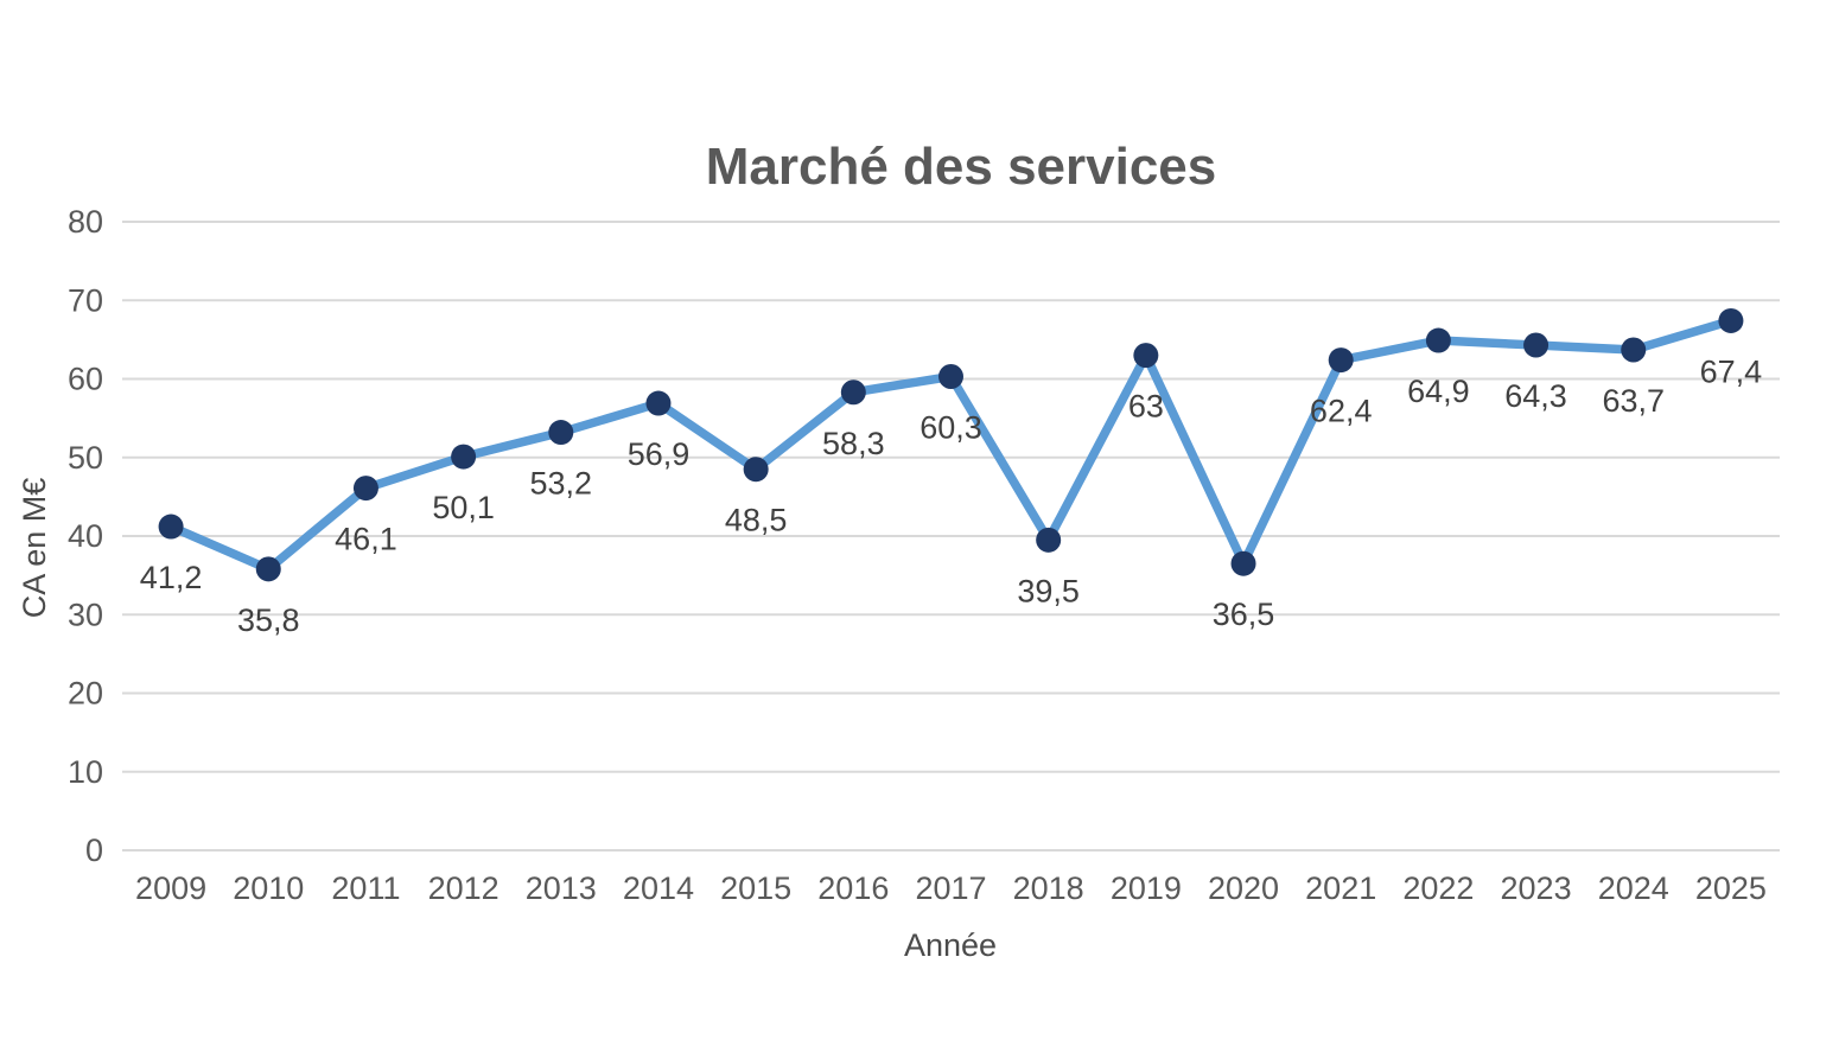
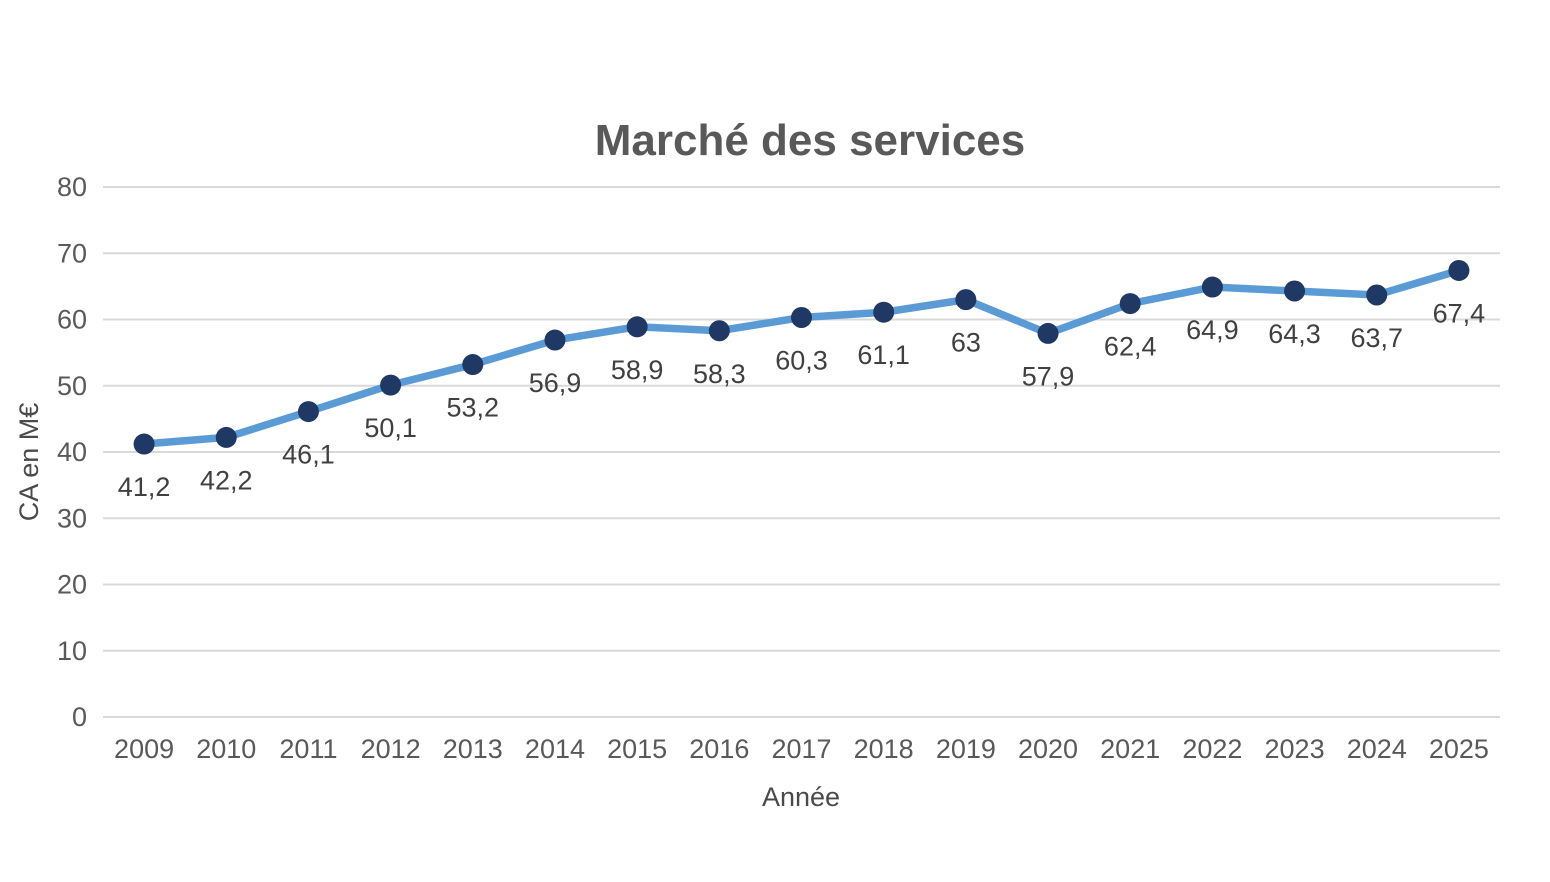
2010: 35,8 -> 42,2
2015: 48,5 -> 58,9
2018: 39,5 -> 61,1
2020: 36,5 -> 57,9
